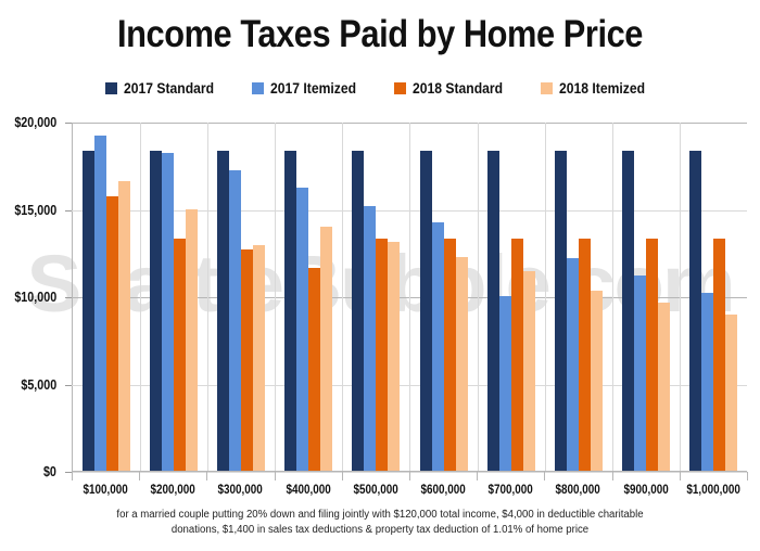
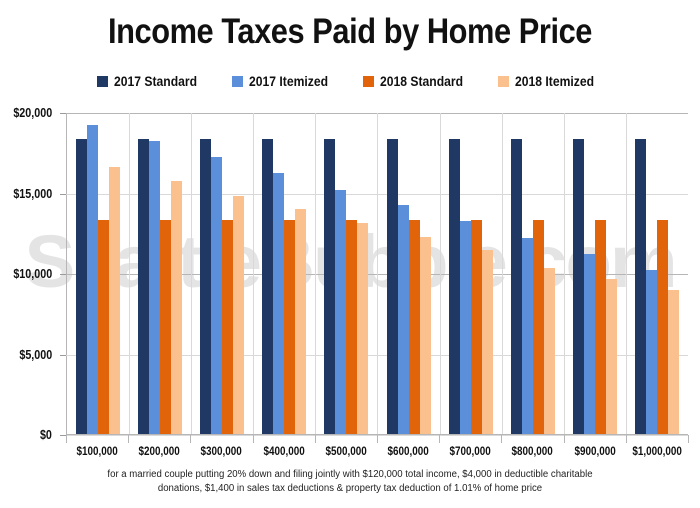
2018 Standard/$100,000: $15700 -> $13300
2018 Itemized/$200,000: $15000 -> $15700
2018 Standard/$300,000: $12700 -> $13300
2018 Itemized/$300,000: $12900 -> $14800
2018 Standard/$400,000: $11600 -> $13300
2017 Itemized/$700,000: $10000 -> $13200
